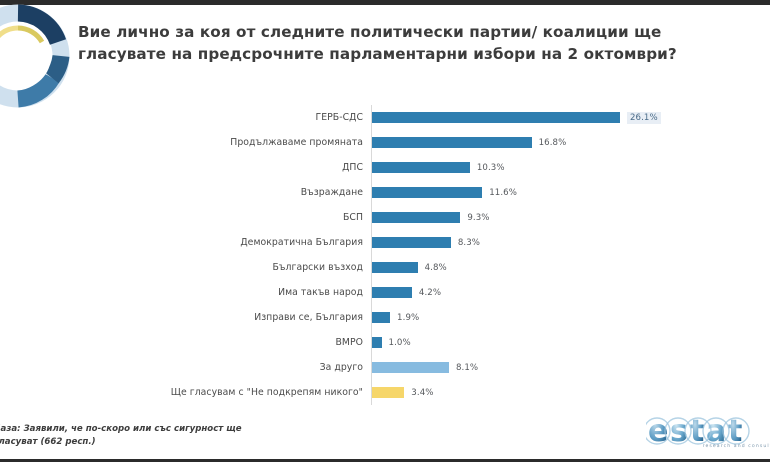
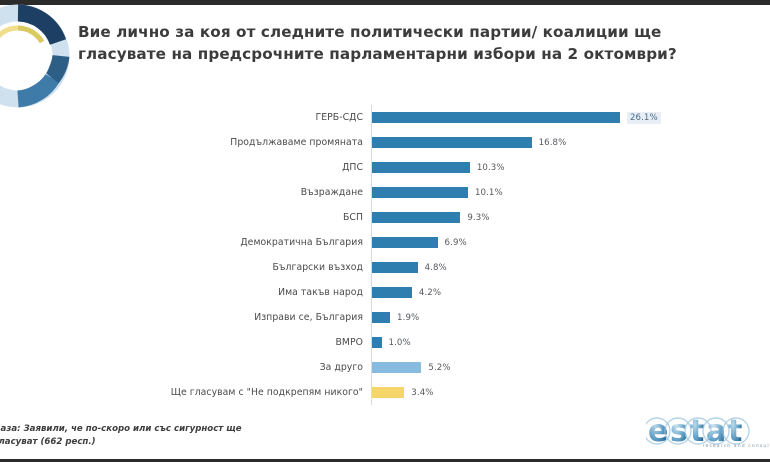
Възраждане: 11.6% -> 10.1%
Демократична България: 8.3% -> 6.9%
За друго: 8.1% -> 5.2%
